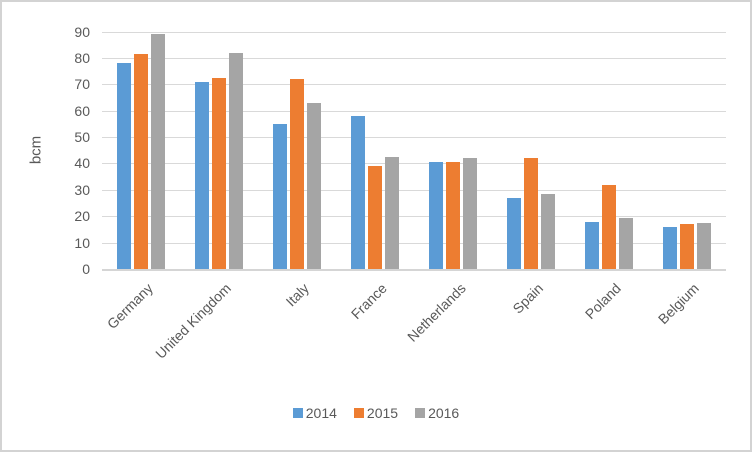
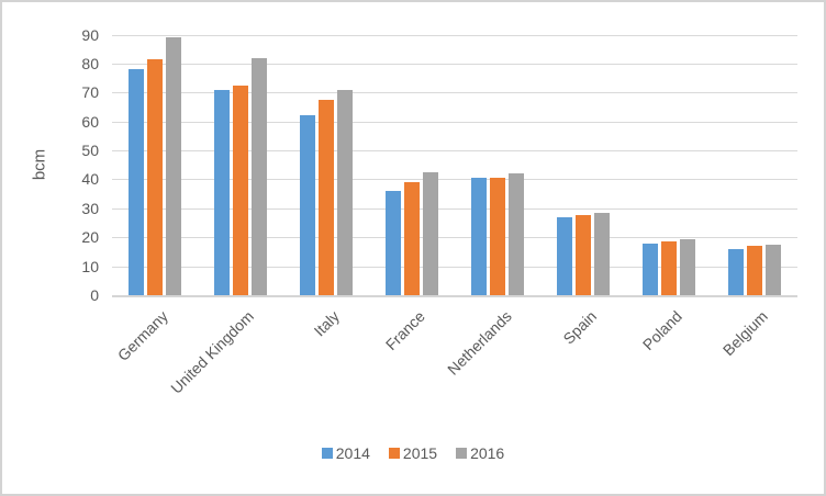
2014/Italy: 55 -> 62
2015/Italy: 72 -> 68
2016/Italy: 63 -> 71
2014/France: 58 -> 36
2015/Spain: 42 -> 28
2015/Poland: 32 -> 18
